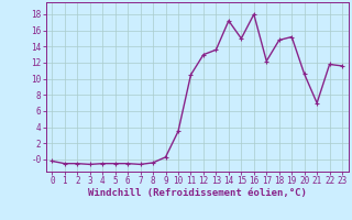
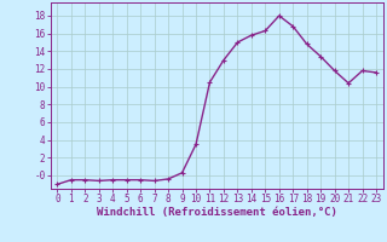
0: -0.2 -> -1.0
13: 13.6 -> 15.0
14: 17.2 -> 15.8
15: 15.0 -> 16.3
17: 12.2 -> 16.8
19: 15.2 -> 13.4
20: 10.6 -> 11.8
21: 7.0 -> 10.4
